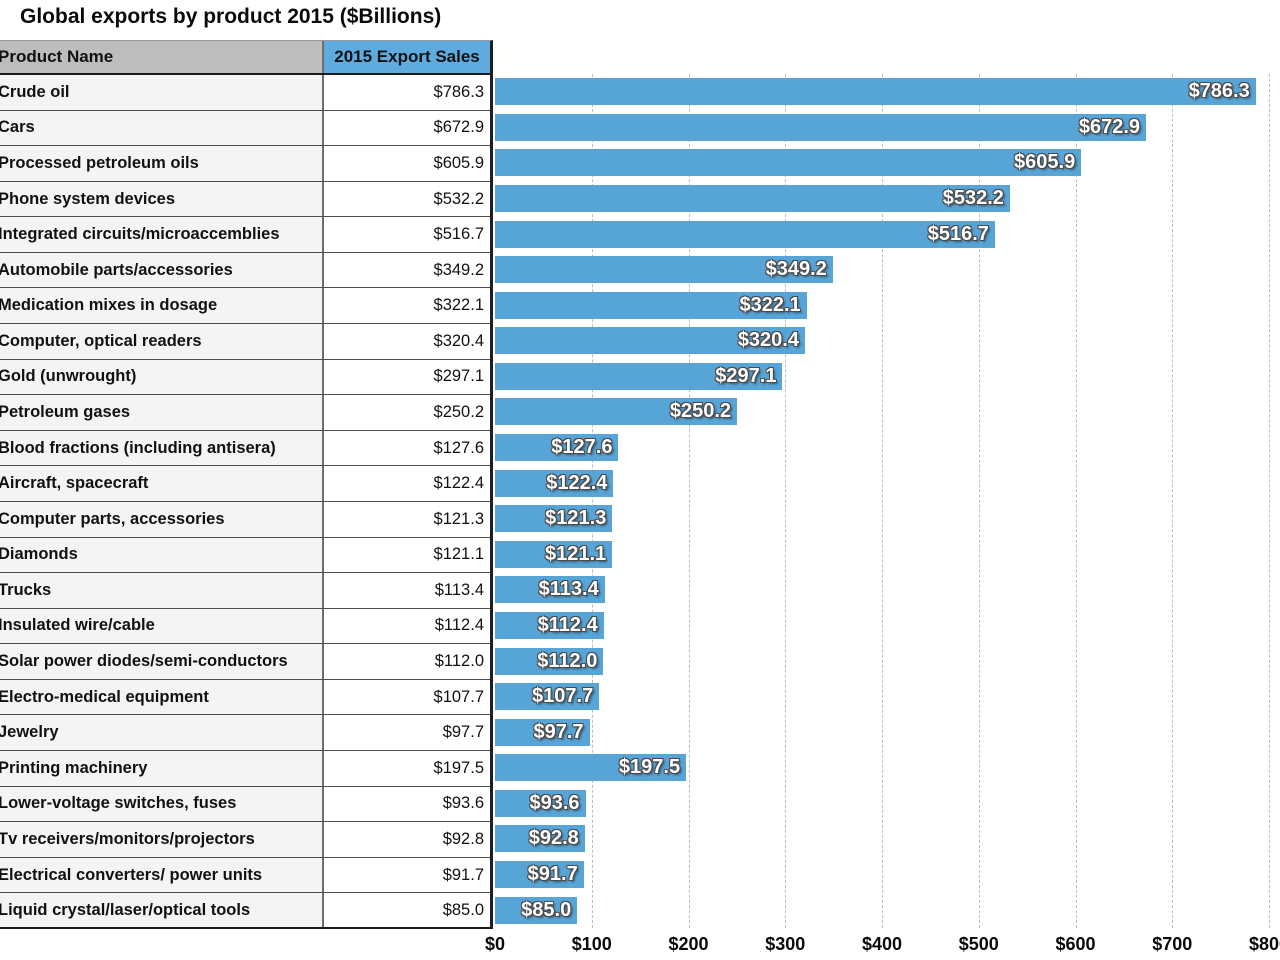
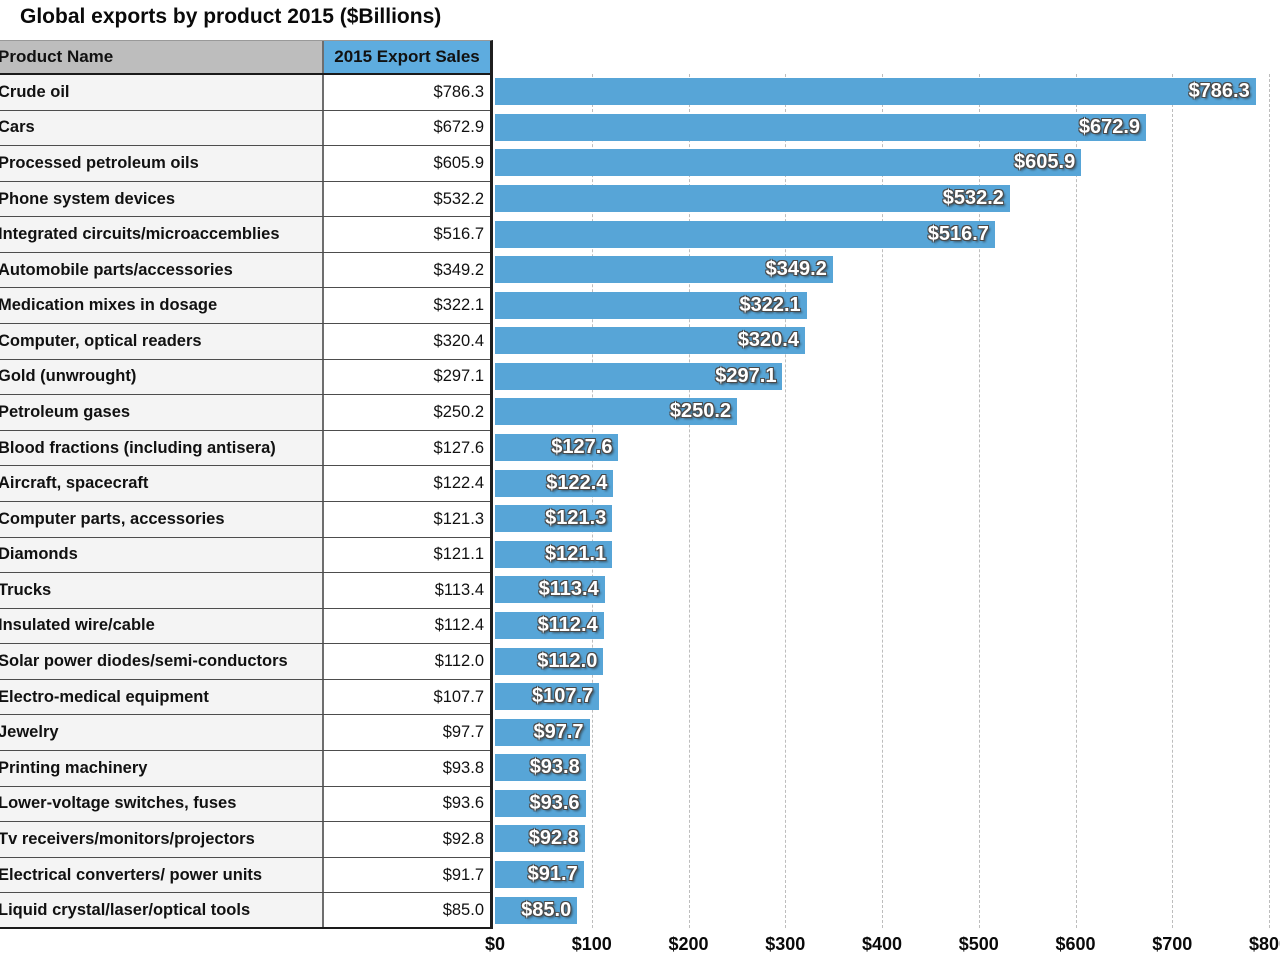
Printing machinery: $197.5 -> $93.8
